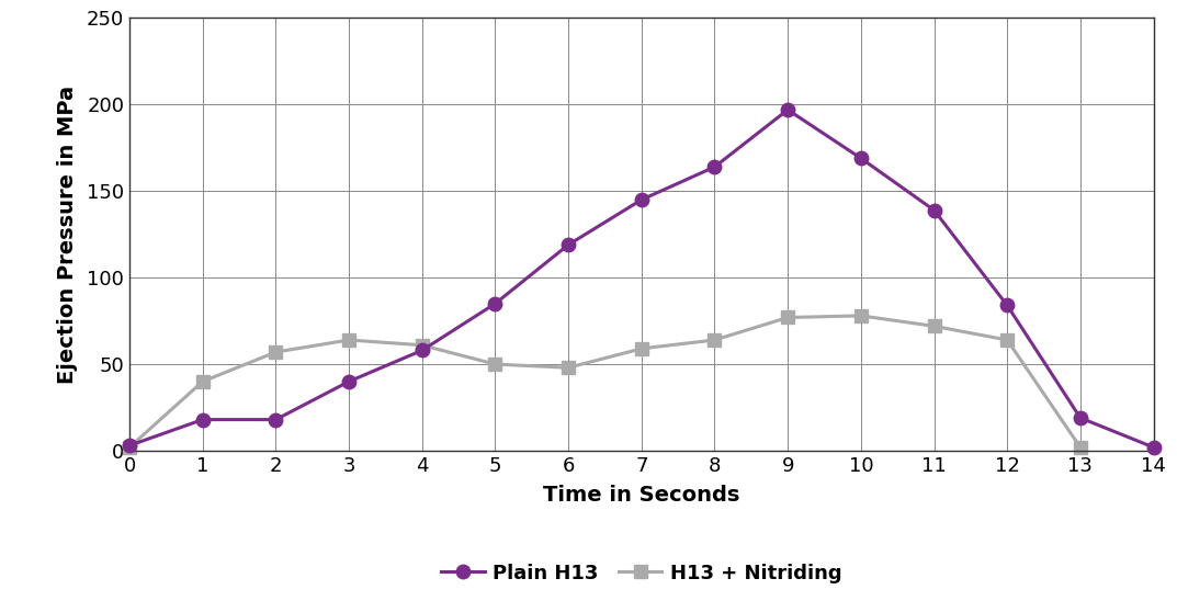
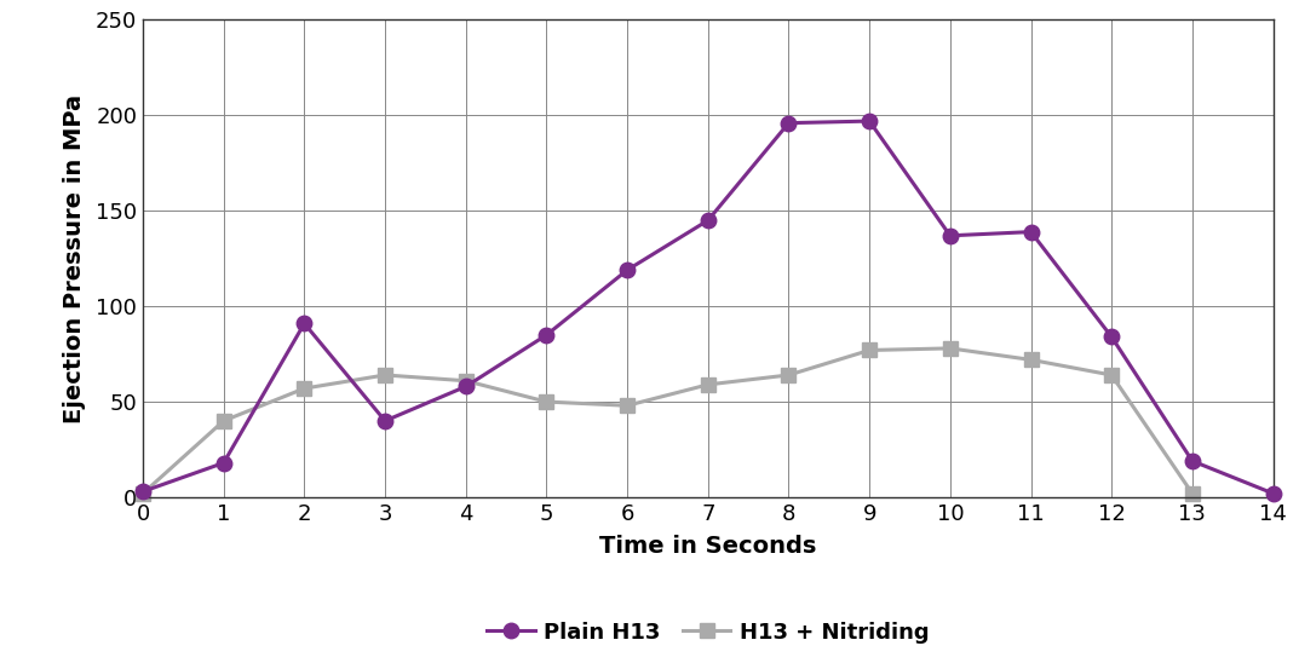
Plain H13/2: 18 -> 91
Plain H13/8: 164 -> 196
Plain H13/10: 169 -> 137
